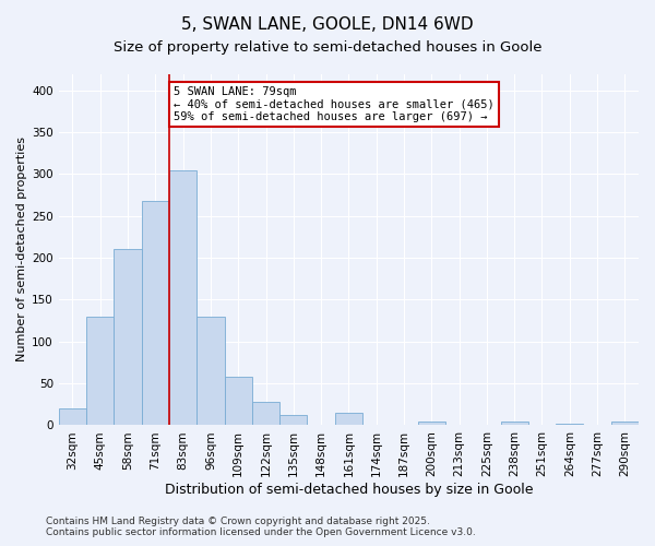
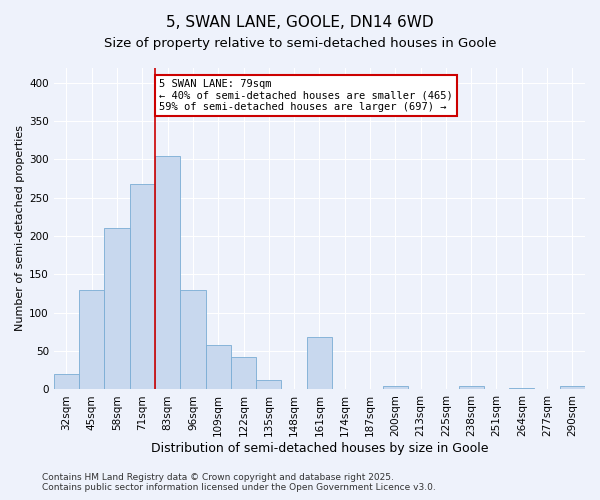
122sqm: 28 -> 42
161sqm: 15 -> 68
